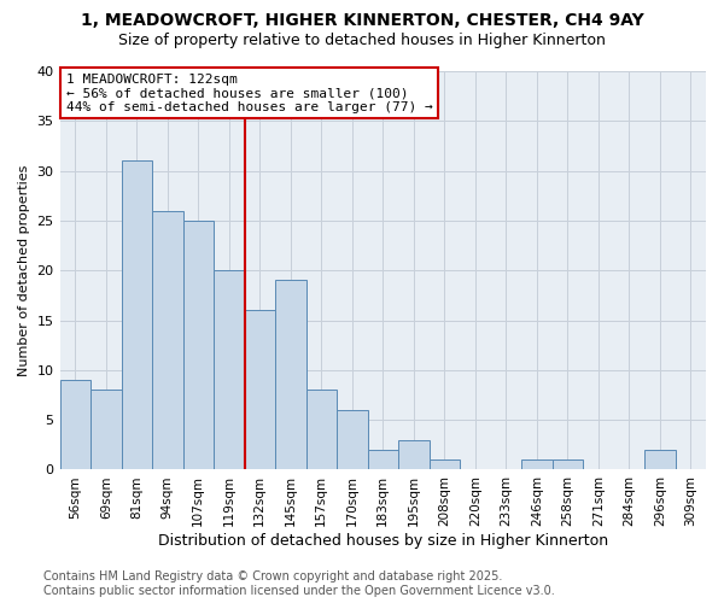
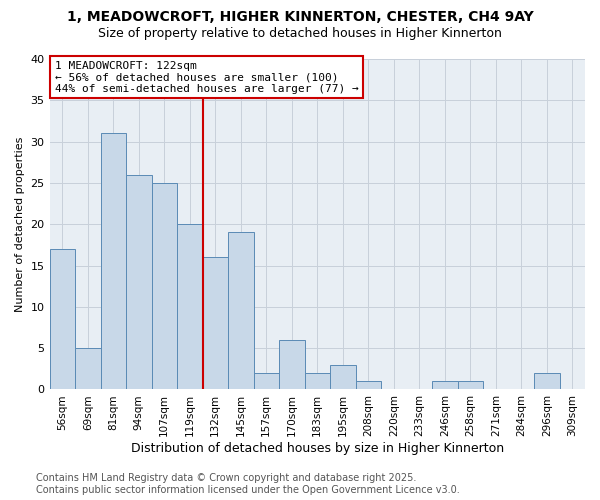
56sqm: 9 -> 17
69sqm: 8 -> 5
157sqm: 8 -> 2
